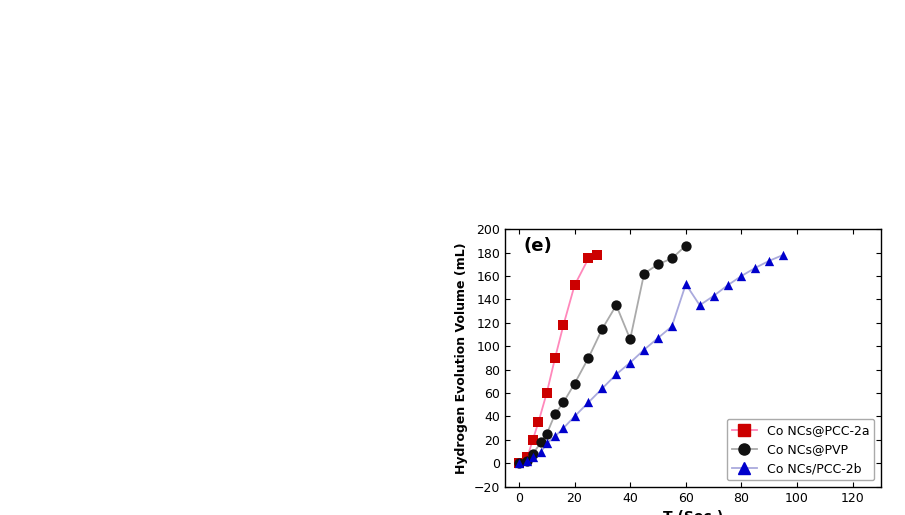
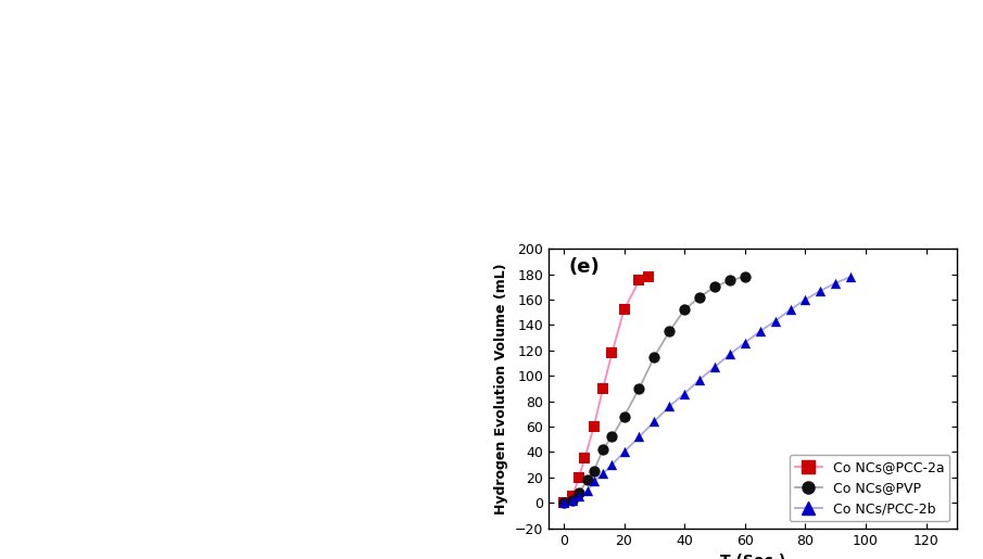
Co NCs@PVP/40: 106 -> 152
Co NCs@PVP/60: 186 -> 178
Co NCs/PCC-2b/60: 153 -> 126
